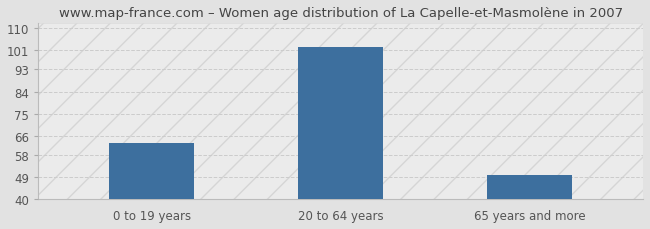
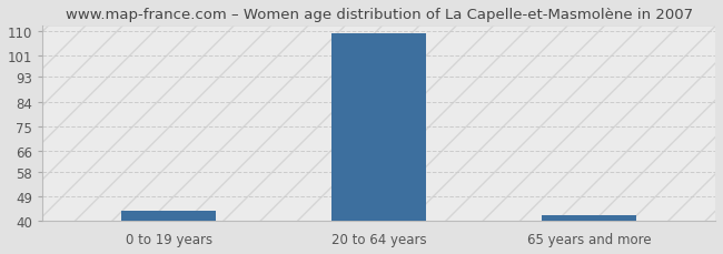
0 to 19 years: 63 -> 44
20 to 64 years: 102 -> 109
65 years and more: 50 -> 42
